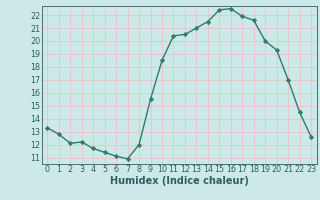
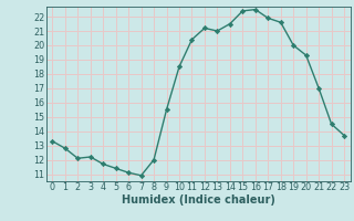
12: 20.5 -> 21.2
23: 12.6 -> 13.7
